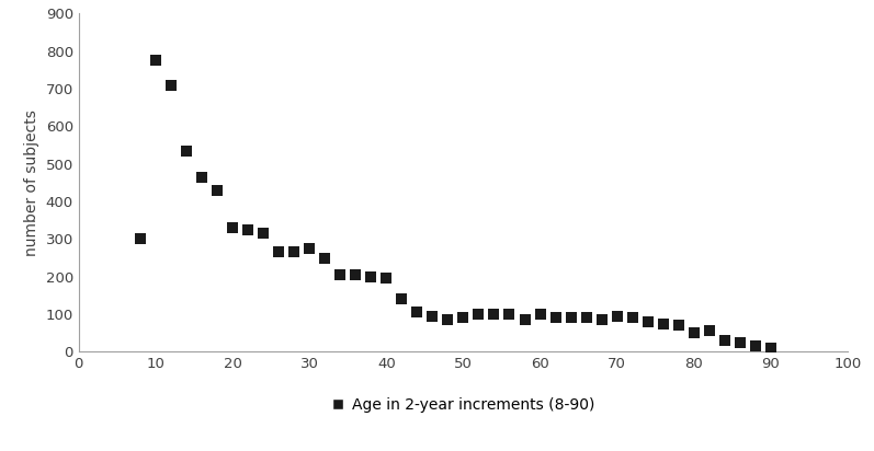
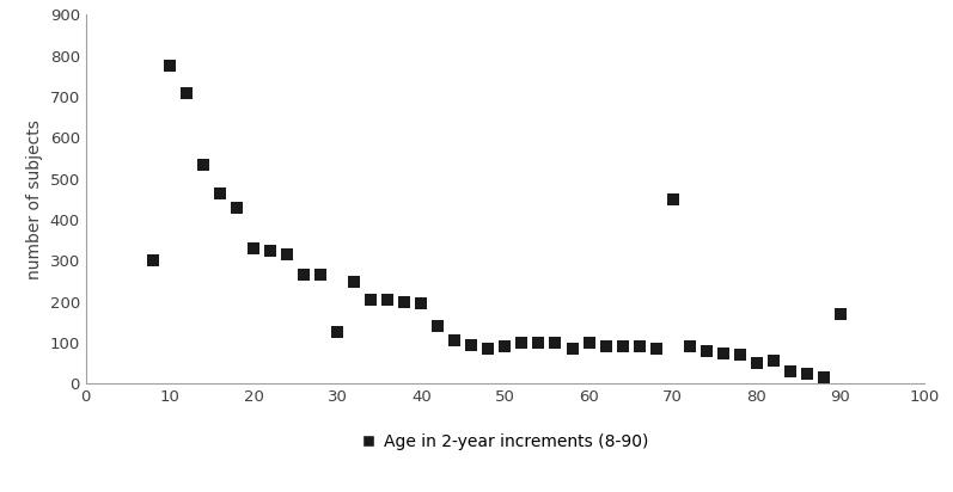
30: 275 -> 125
70: 95 -> 450
90: 10 -> 170
